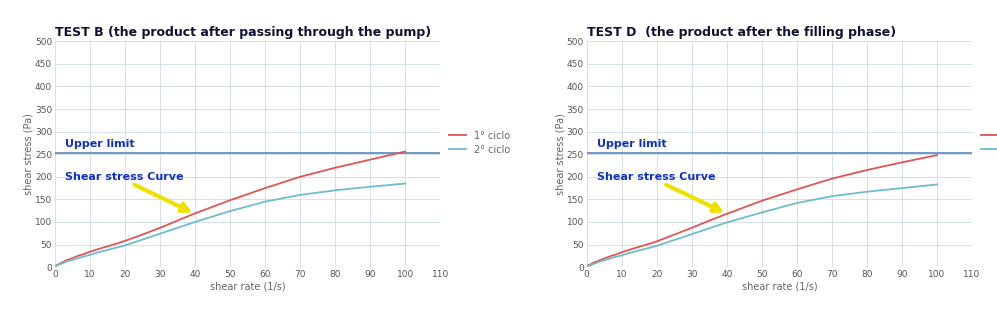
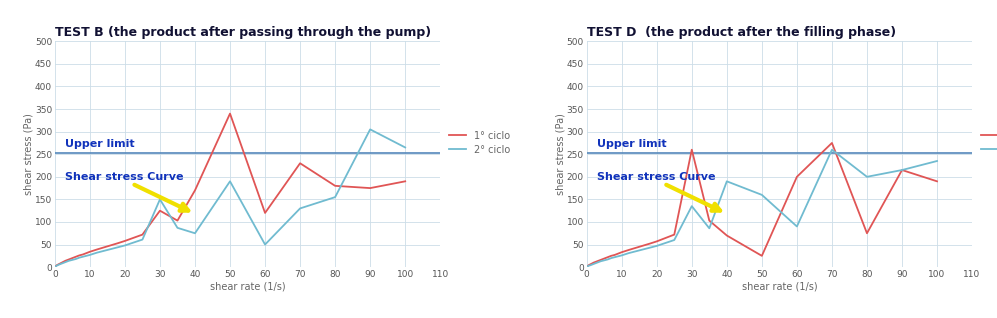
TEST B (the product after passing through the pump)/1° ciclo/30: 87 -> 125
TEST B (the product after passing through the pump)/2° ciclo/30: 74 -> 150
TEST B (the product after passing through the pump)/1° ciclo/40: 119 -> 170
TEST B (the product after passing through the pump)/2° ciclo/40: 100 -> 75
TEST B (the product after passing through the pump)/1° ciclo/50: 148 -> 340
TEST B (the product after passing through the pump)/2° ciclo/50: 124 -> 190
TEST B (the product after passing through the pump)/1° ciclo/60: 175 -> 120
TEST B (the product after passing through the pump)/2° ciclo/60: 145 -> 50
TEST B (the product after passing through the pump)/1° ciclo/70: 200 -> 230
TEST B (the product after passing through the pump)/2° ciclo/70: 160 -> 130
TEST B (the product after passing through the pump)/1° ciclo/80: 220 -> 180
TEST B (the product after passing through the pump)/2° ciclo/80: 170 -> 155
TEST B (the product after passing through the pump)/1° ciclo/90: 238 -> 175
TEST B (the product after passing through the pump)/2° ciclo/90: 178 -> 305
TEST B (the product after passing through the pump)/1° ciclo/100: 256 -> 190
TEST B (the product after passing through the pump)/2° ciclo/100: 185 -> 265
TEST D (the product after the filling phase)/1° ciclo/30: 87 -> 260
TEST D (the product after the filling phase)/2° ciclo/30: 73 -> 135
TEST D (the product after the filling phase)/1° ciclo/40: 118 -> 70
TEST D (the product after the filling phase)/2° ciclo/40: 99 -> 190
TEST D (the product after the filling phase)/1° ciclo/50: 147 -> 25
TEST D (the product after the filling phase)/2° ciclo/50: 121 -> 160
TEST D (the product after the filling phase)/1° ciclo/60: 172 -> 200
TEST D (the product after the filling phase)/2° ciclo/60: 142 -> 90
TEST D (the product after the filling phase)/1° ciclo/70: 196 -> 275
TEST D (the product after the filling phase)/2° ciclo/70: 157 -> 260
TEST D (the product after the filling phase)/1° ciclo/80: 215 -> 75
TEST D (the product after the filling phase)/2° ciclo/80: 167 -> 200
TEST D (the product after the filling phase)/1° ciclo/90: 232 -> 215
TEST D (the product after the filling phase)/2° ciclo/90: 175 -> 215
TEST D (the product after the filling phase)/1° ciclo/100: 248 -> 190
TEST D (the product after the filling phase)/2° ciclo/100: 183 -> 235
